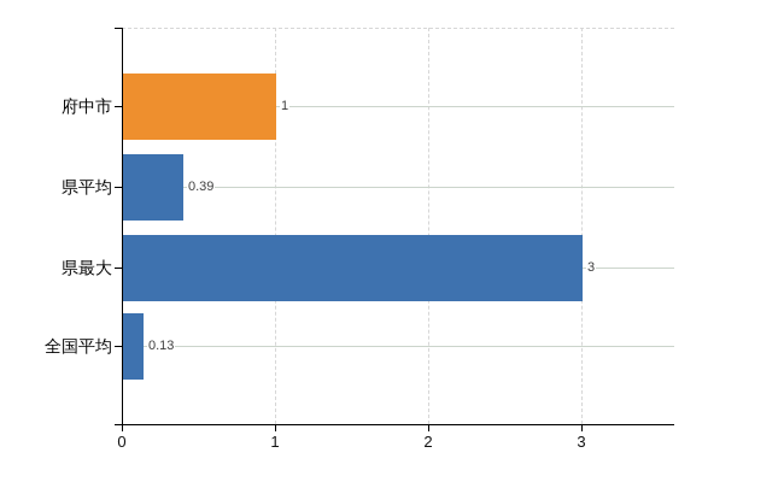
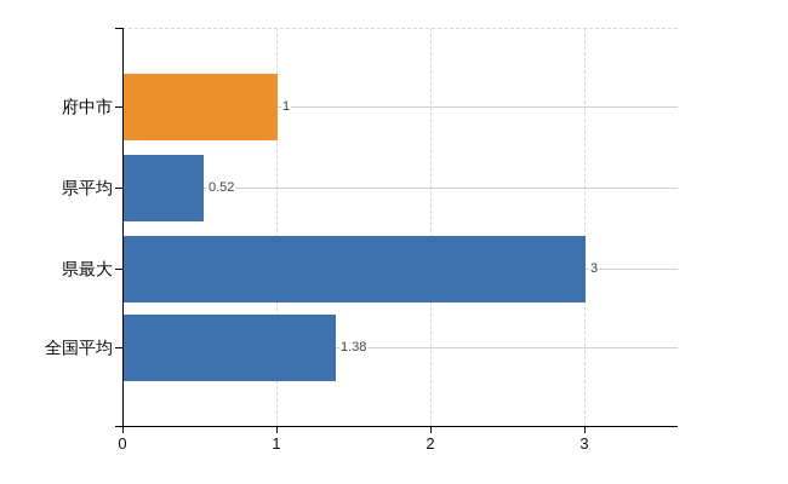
県平均: 0.39 -> 0.52
全国平均: 0.13 -> 1.38
